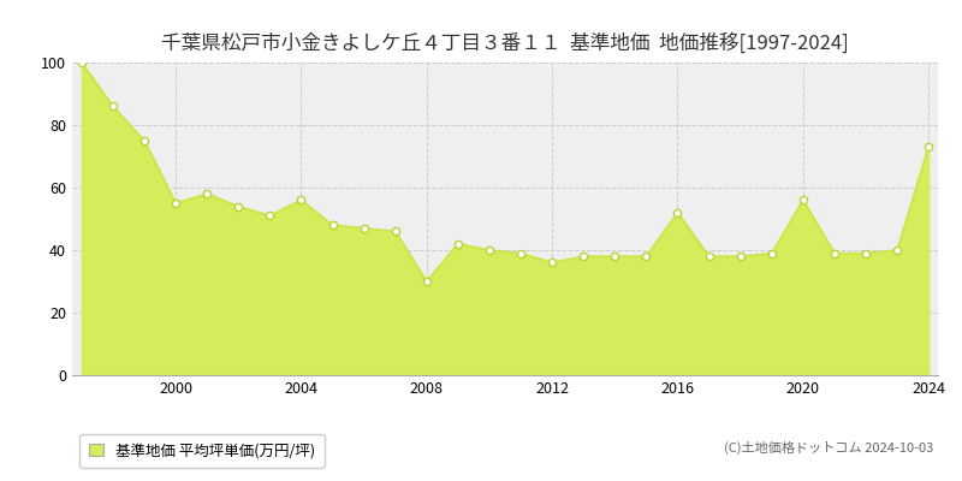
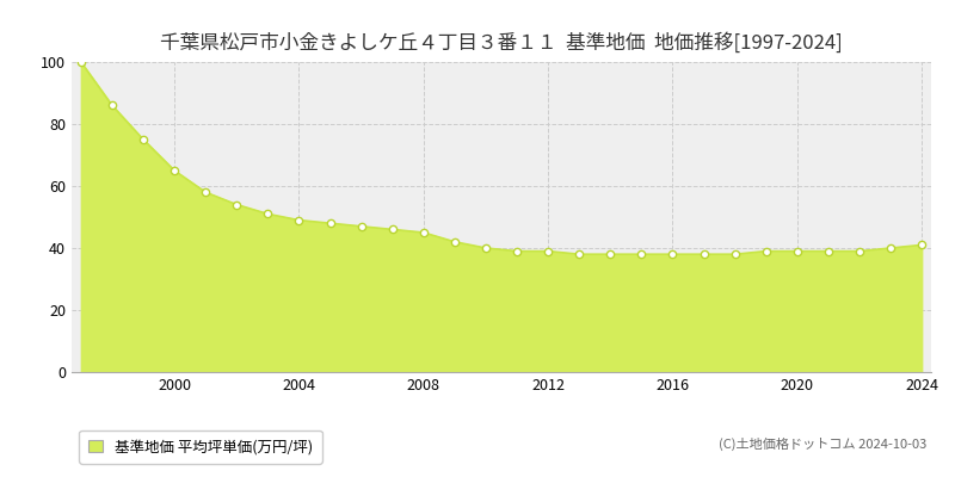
2000: 55 -> 65
2004: 56 -> 49
2008: 30 -> 45
2012: 36 -> 39
2016: 52 -> 38
2020: 56 -> 39
2024: 73 -> 41
